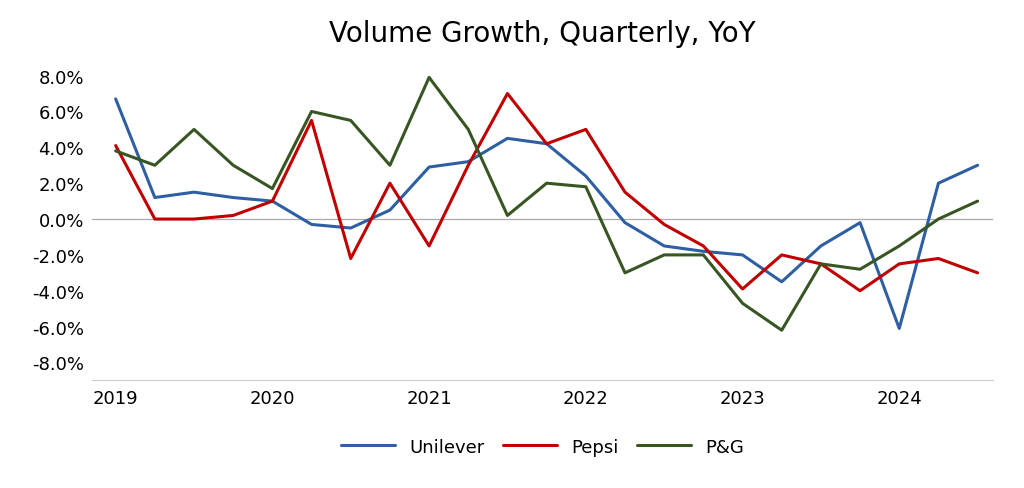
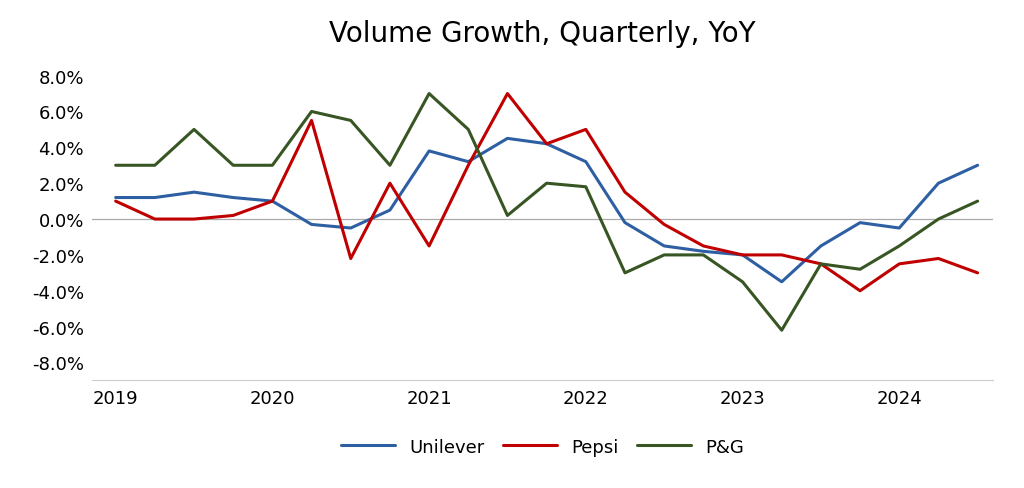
Unilever/2019: 6.7% -> 1.2%
Pepsi/2019: 4.1% -> 1.0%
P&G/2019: 3.8% -> 3.0%
P&G/2020: 1.7% -> 3.0%
Unilever/2021: 2.9% -> 3.8%
P&G/2021: 7.9% -> 7.0%
Unilever/2022: 2.4% -> 3.2%
Pepsi/2023: -3.9% -> -2.0%
P&G/2023: -4.7% -> -3.5%
Unilever/2024: -6.1% -> -0.5%
